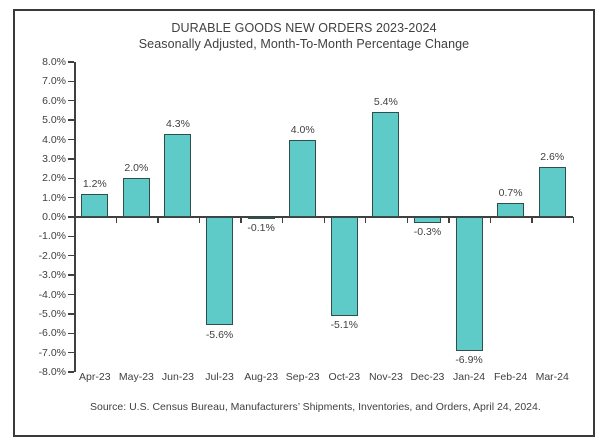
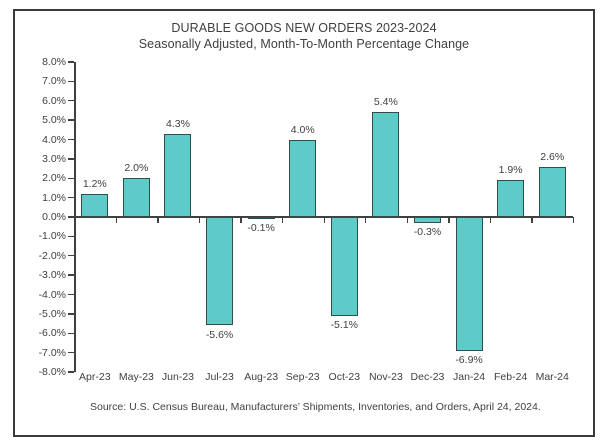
Feb-24: 0.7% -> 1.9%
